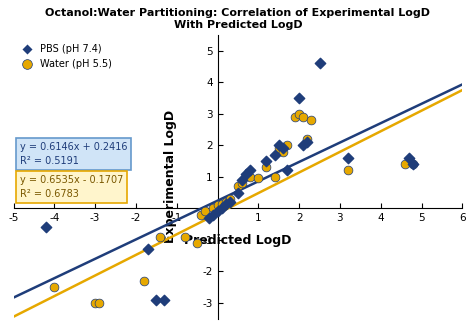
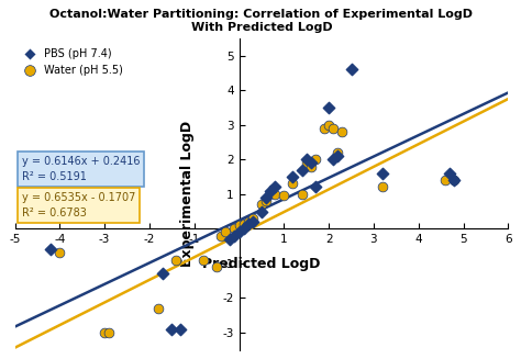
Water (pH 5.5)/-4: -2.50 -> -0.70
